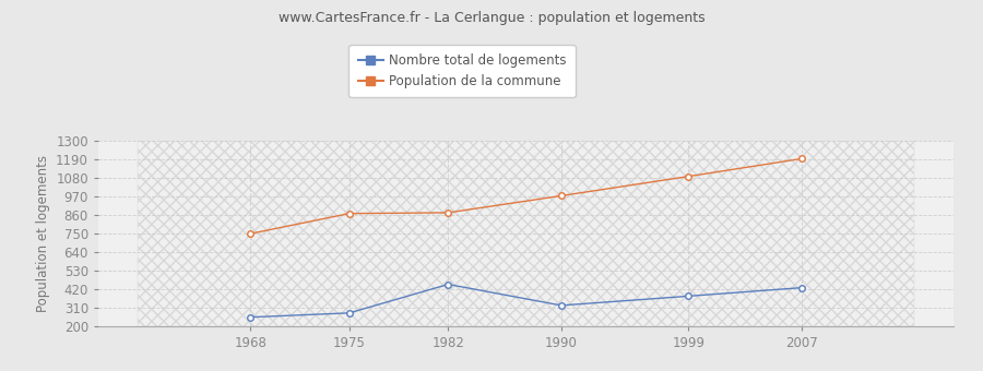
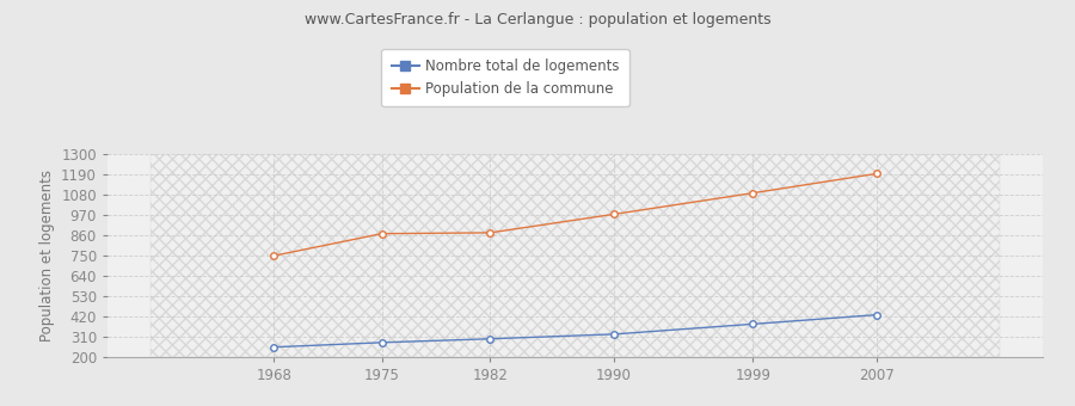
Nombre total de logements/1982: 450 -> 300
